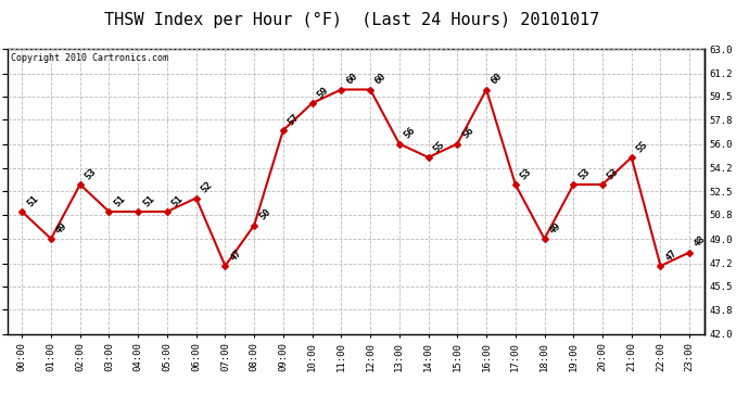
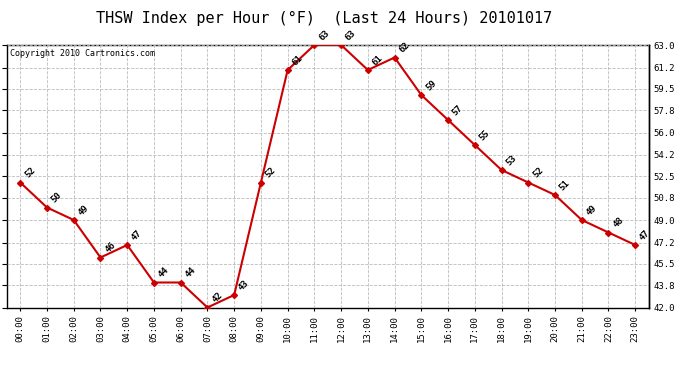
00:00: 51 -> 52
01:00: 49 -> 50
02:00: 53 -> 49
03:00: 51 -> 46
04:00: 51 -> 47
05:00: 51 -> 44
06:00: 52 -> 44
07:00: 47 -> 42
08:00: 50 -> 43
09:00: 57 -> 52
10:00: 59 -> 61
11:00: 60 -> 63
12:00: 60 -> 63
13:00: 56 -> 61
14:00: 55 -> 62
15:00: 56 -> 59
16:00: 60 -> 57
17:00: 53 -> 55
18:00: 49 -> 53
19:00: 53 -> 52
20:00: 53 -> 51
21:00: 55 -> 49
22:00: 47 -> 48
23:00: 48 -> 47
